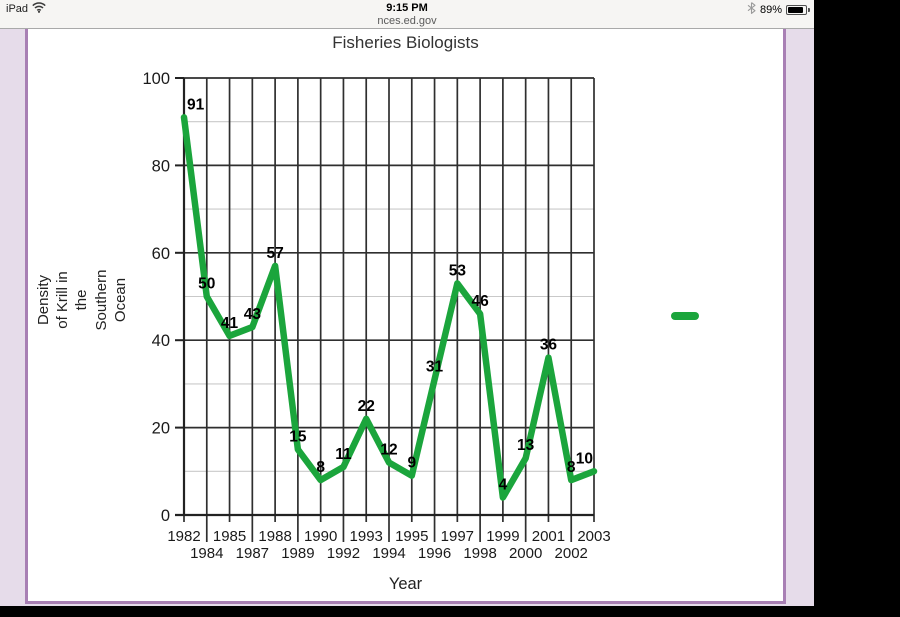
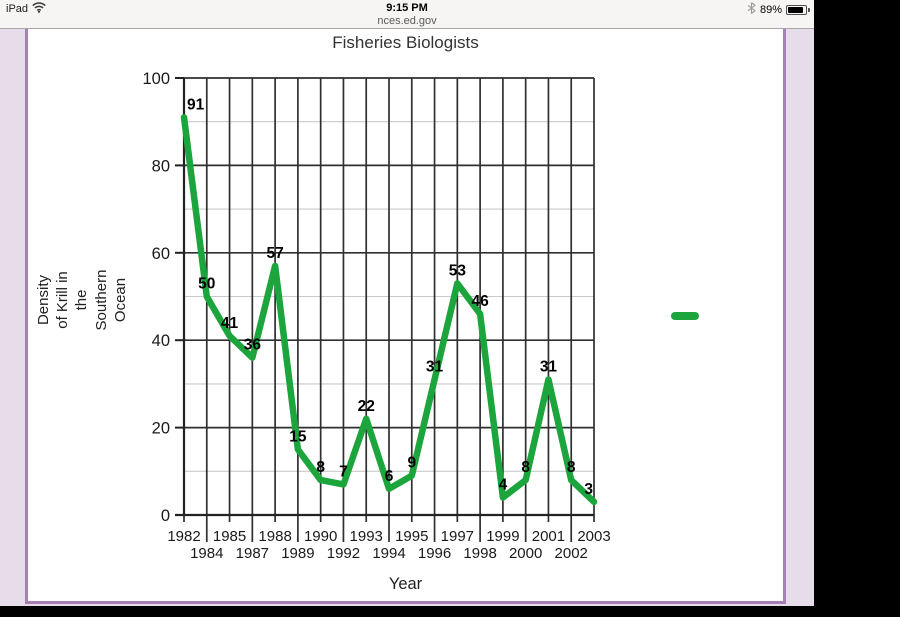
1987: 43 -> 36
1992: 11 -> 7
1994: 12 -> 6
2000: 13 -> 8
2001: 36 -> 31
2003: 10 -> 3
